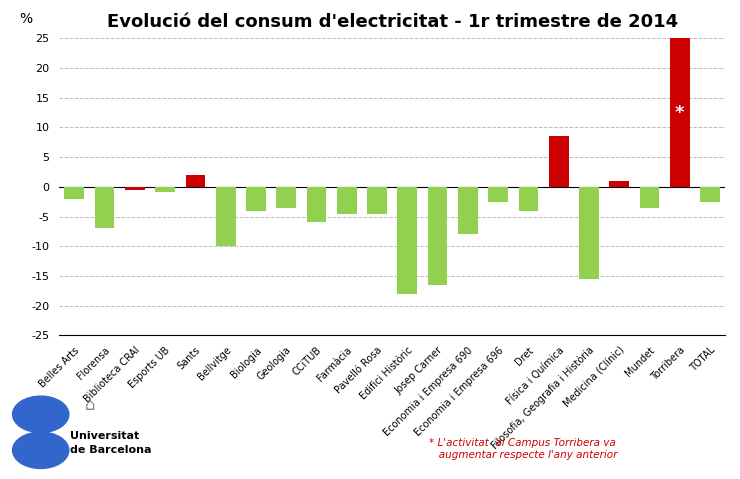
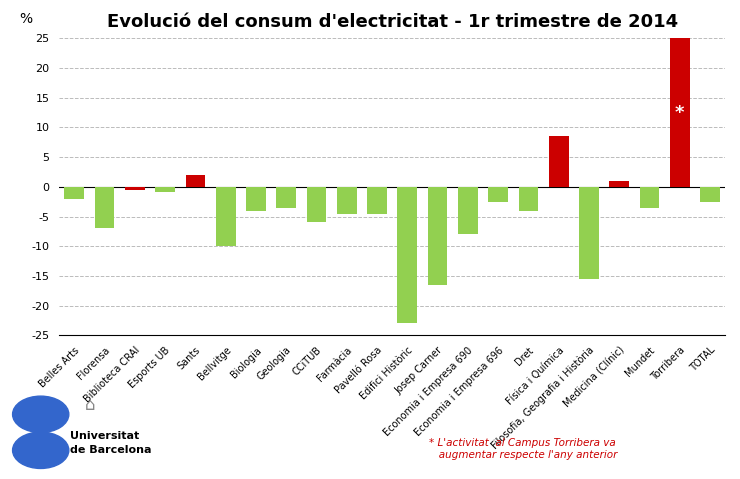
Edifici Històric: -18.0 -> -23.0
